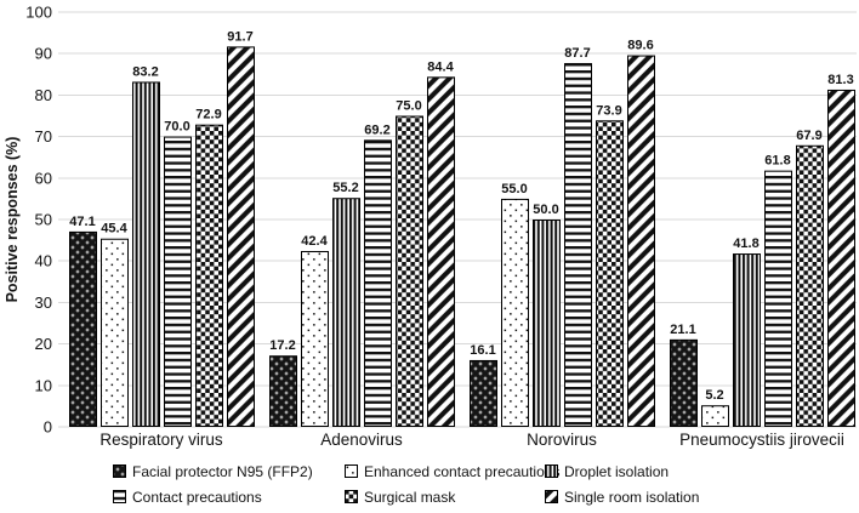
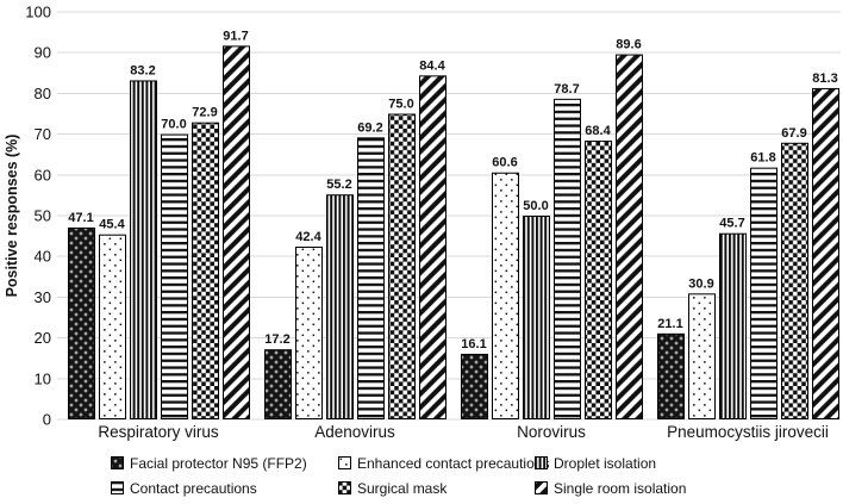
Enhanced contact precautions/Norovirus: 55.0 -> 60.6
Contact precautions/Norovirus: 87.7 -> 78.7
Surgical mask/Norovirus: 73.9 -> 68.4
Enhanced contact precautions/Pneumocystiis jirovecii: 5.2 -> 30.9
Droplet isolation/Pneumocystiis jirovecii: 41.8 -> 45.7
